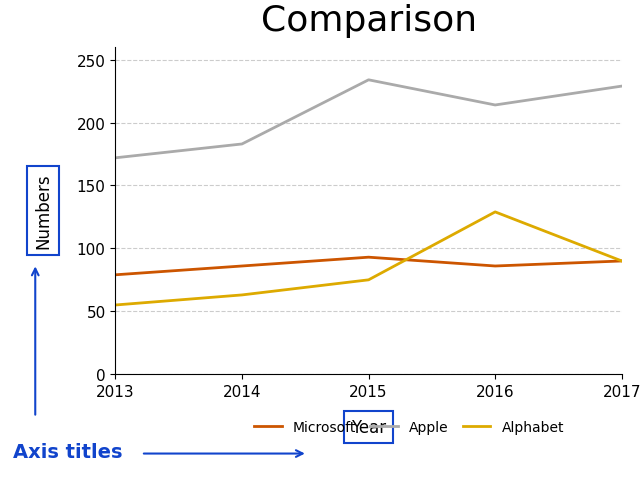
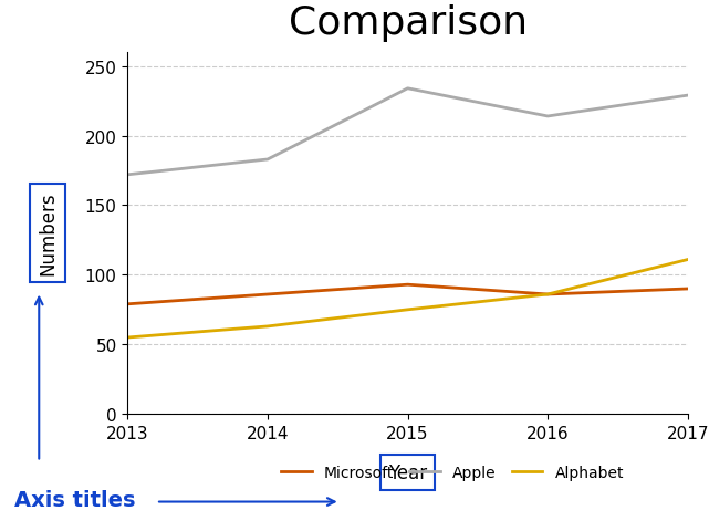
Alphabet/2016: 129 -> 86
Alphabet/2017: 90 -> 111
